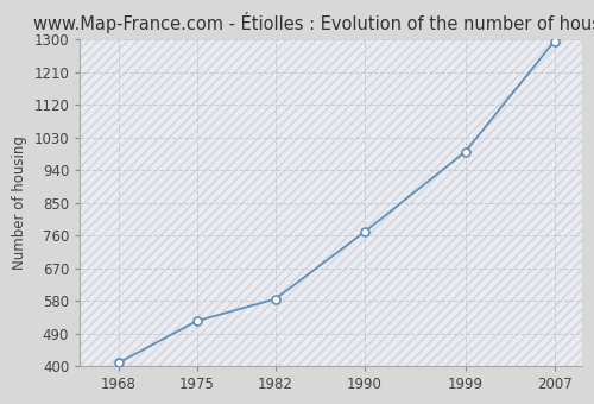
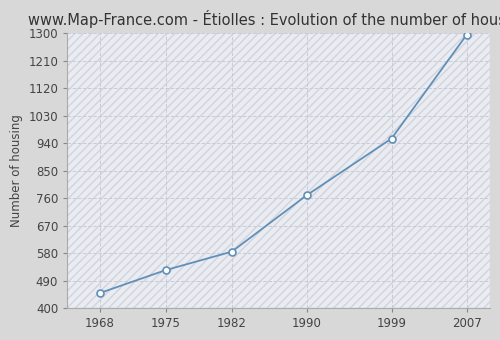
1968: 410 -> 450
1999: 990 -> 955
